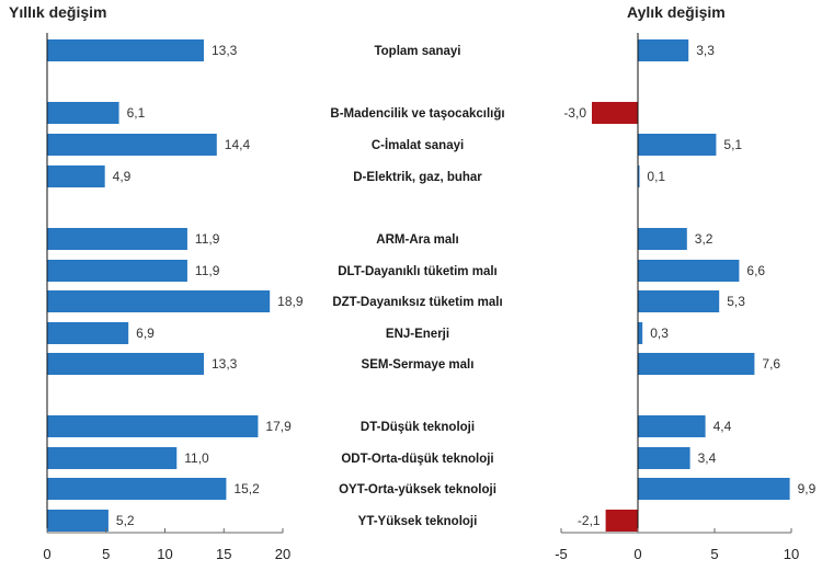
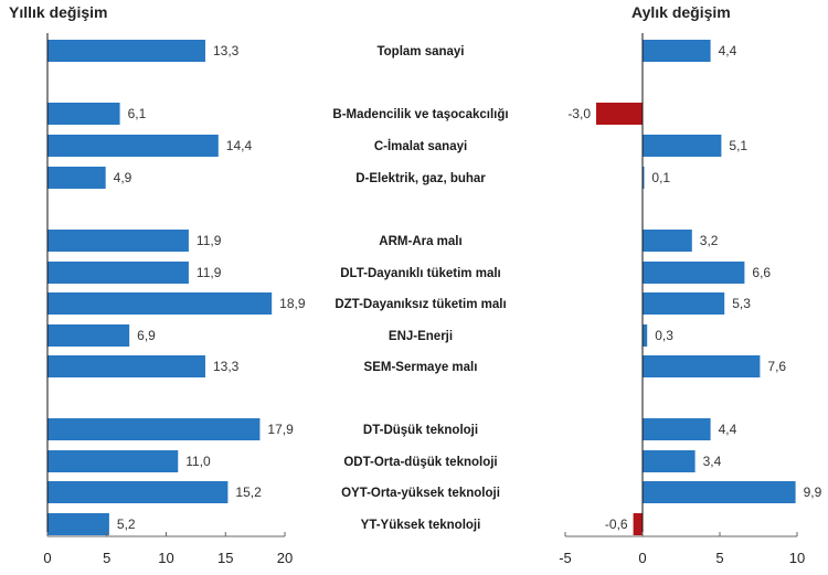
Aylık değişim/Toplam sanayi: 3,3 -> 4,4
Aylık değişim/YT-Yüksek teknoloji: -2,1 -> -0,6
